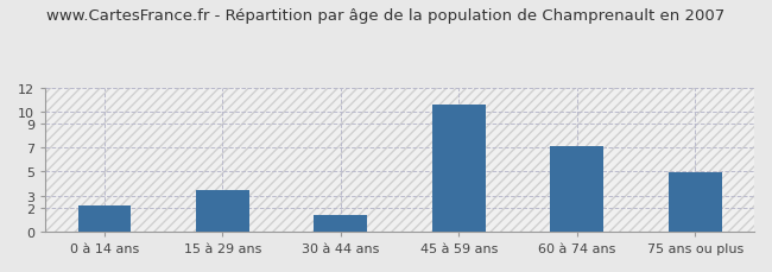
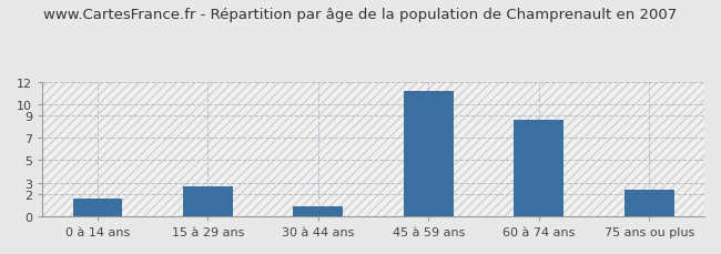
0 à 14 ans: 2.2 -> 1.6
15 à 29 ans: 3.5 -> 2.7
30 à 44 ans: 1.4 -> 0.9
45 à 59 ans: 10.6 -> 11.2
60 à 74 ans: 7.1 -> 8.6
75 ans ou plus: 4.9 -> 2.4
